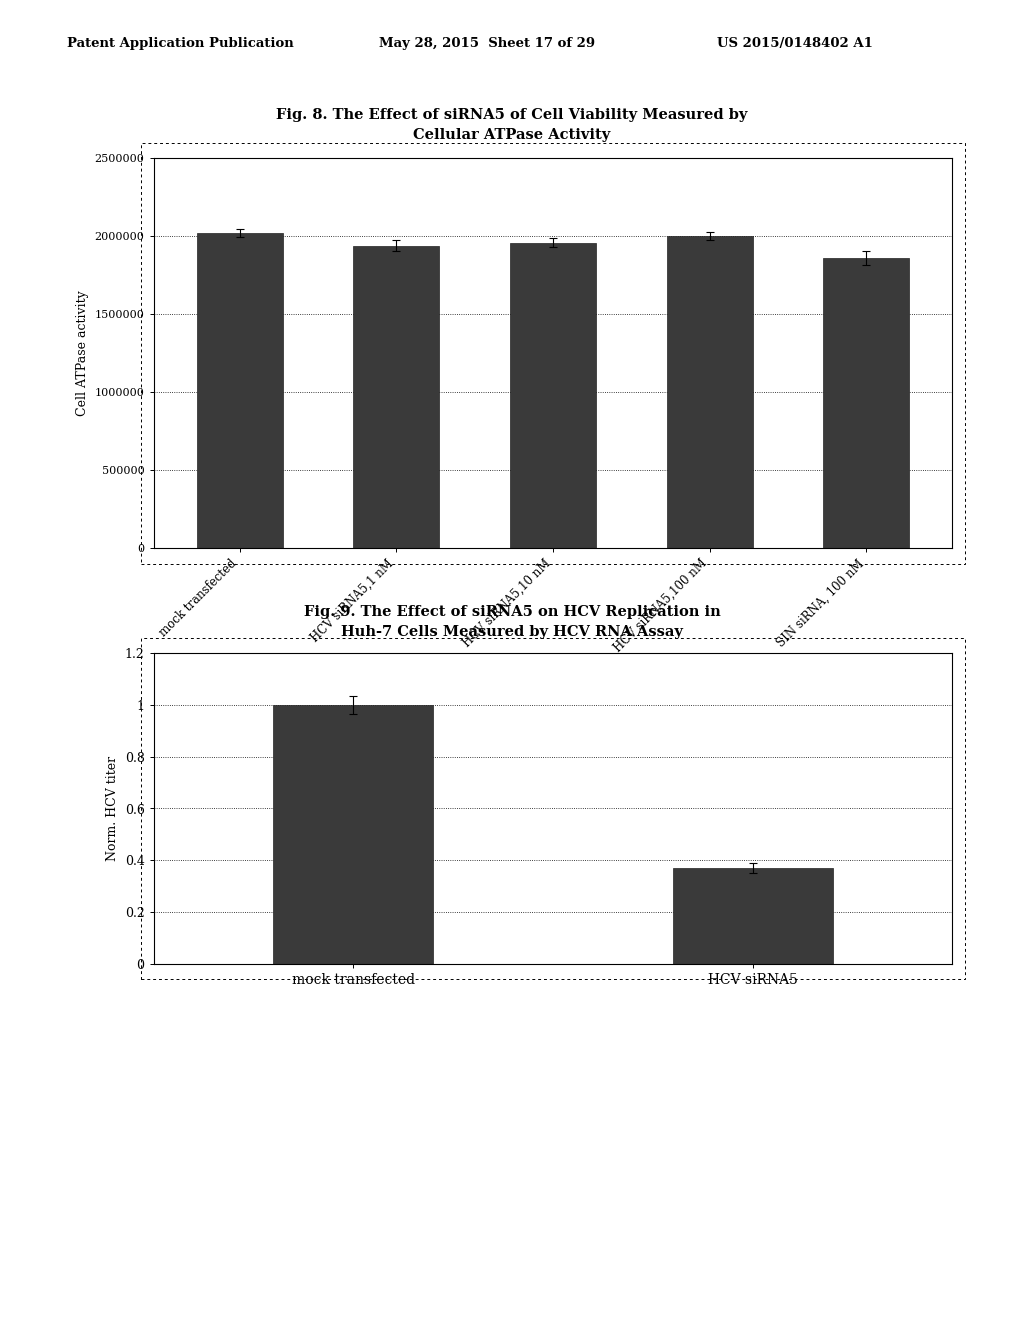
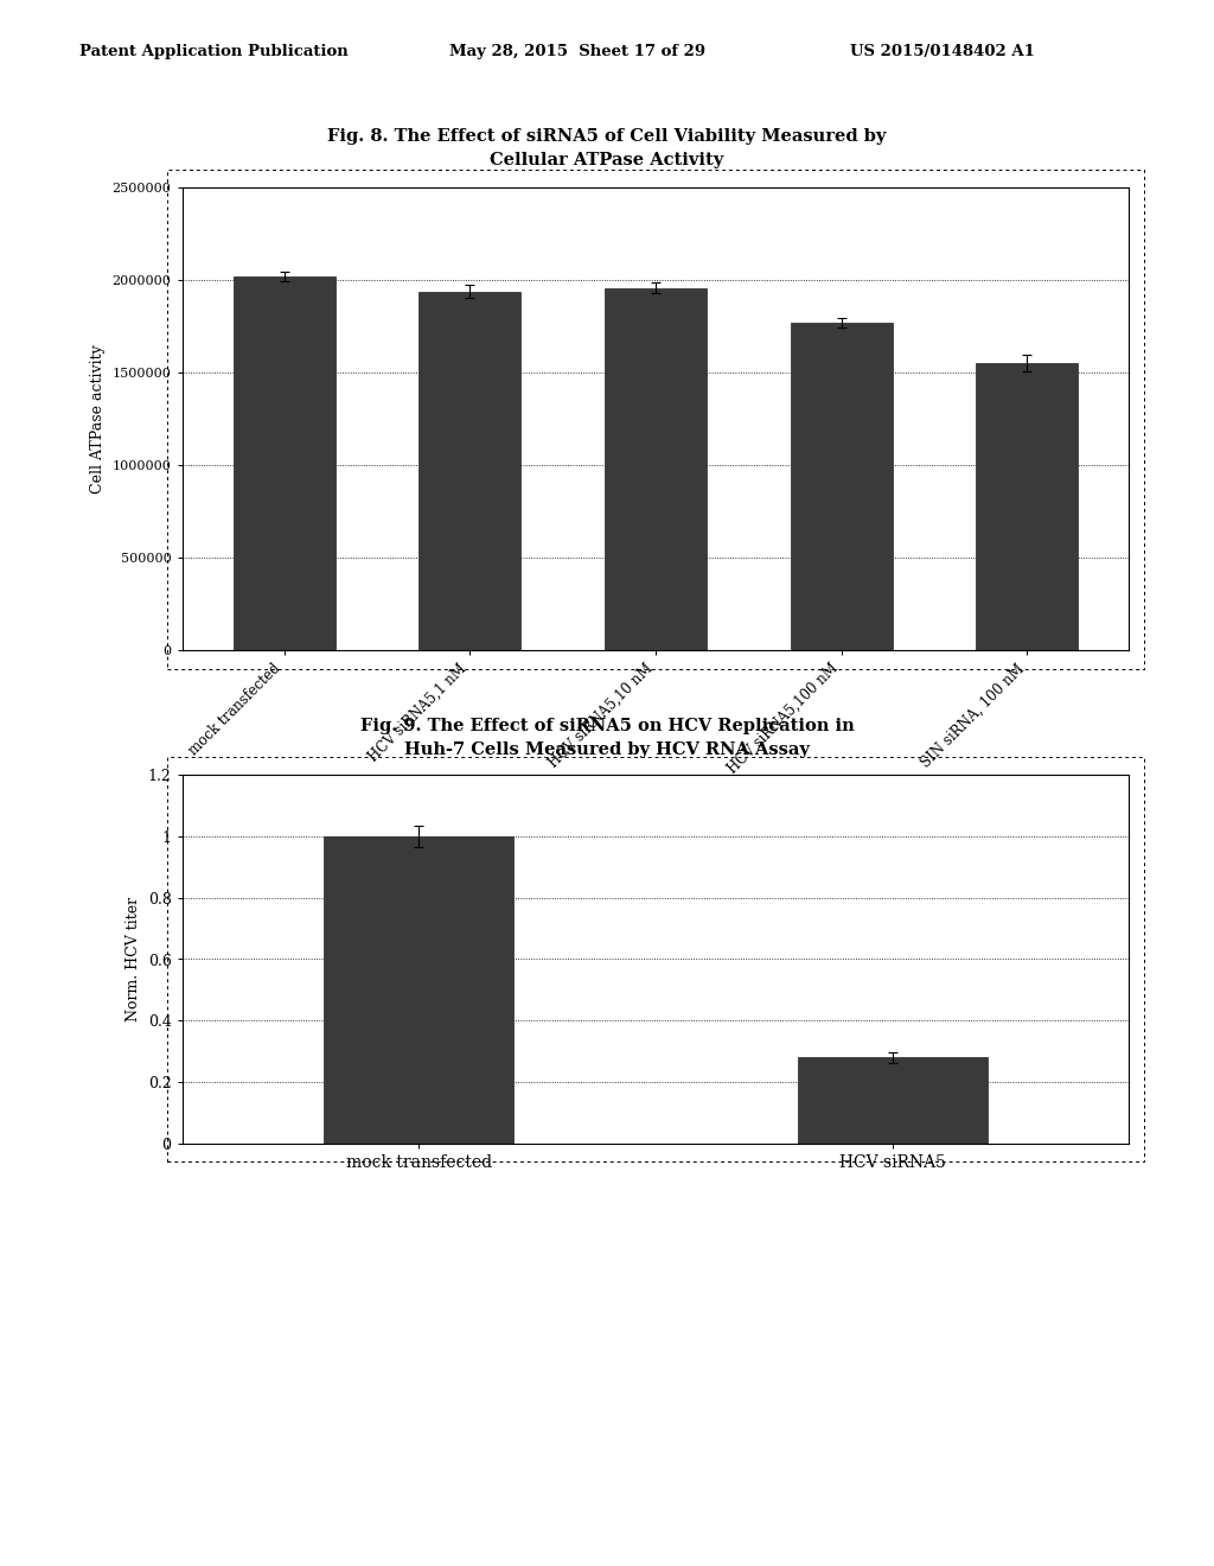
HCV siRNA5,100 nM: 2000000 -> 1770000
SIN siRNA, 100 nM: 1860000 -> 1550000
HCV siRNA5: 0.37 -> 0.28
